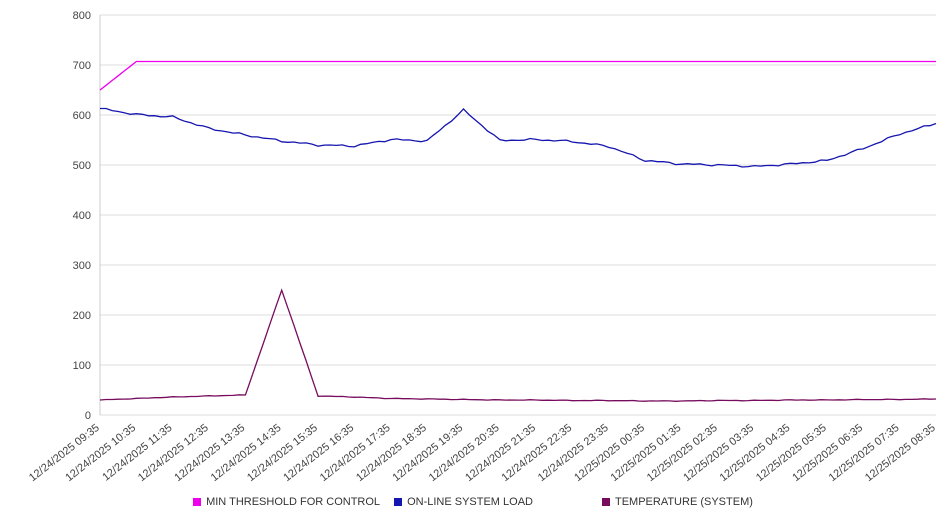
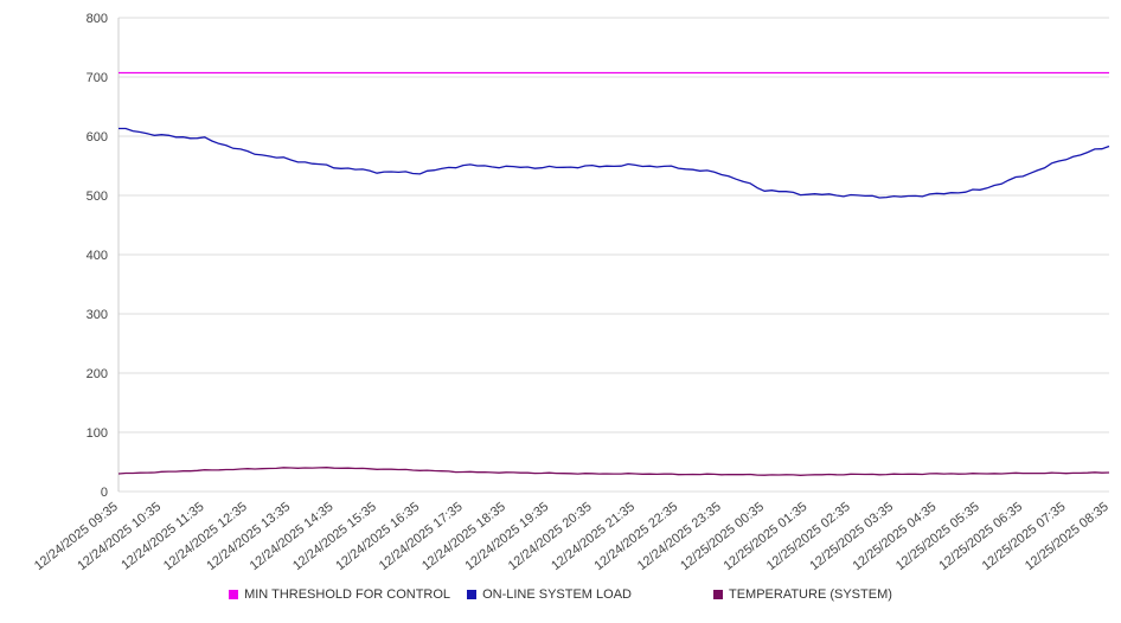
MIN THRESHOLD FOR CONTROL/12/24/2025 09:35: 650 -> 710
TEMPERATURE (SYSTEM)/12/24/2025 14:35: 250 -> 40
ON-LINE SYSTEM LOAD/12/24/2025 19:35: 610 -> 550
